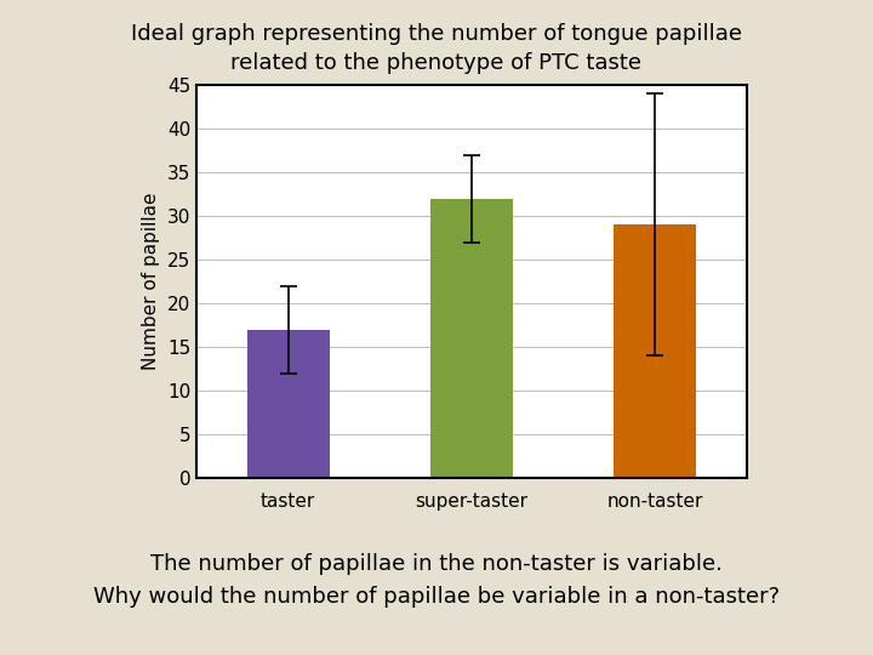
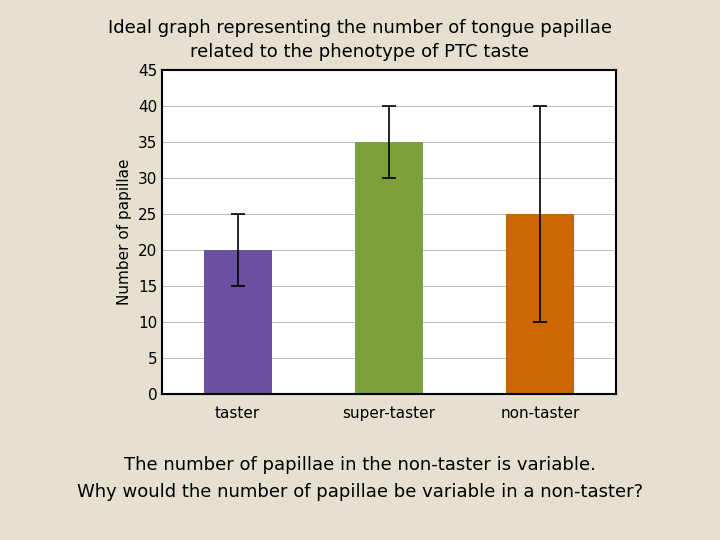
taster: 17 -> 20
super-taster: 32 -> 35
non-taster: 29 -> 25
